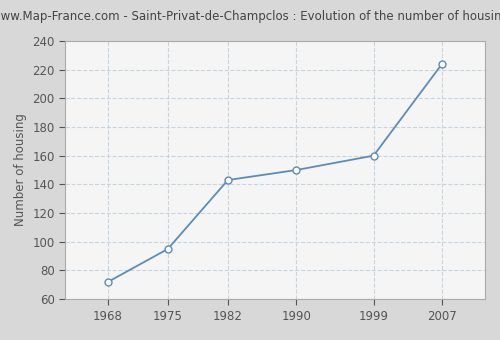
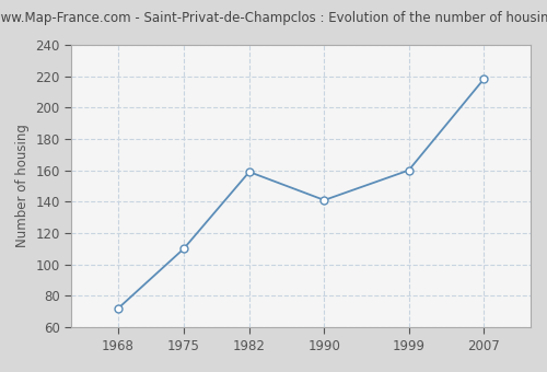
1975: 95 -> 110
1982: 143 -> 159
1990: 150 -> 141
2007: 224 -> 218
